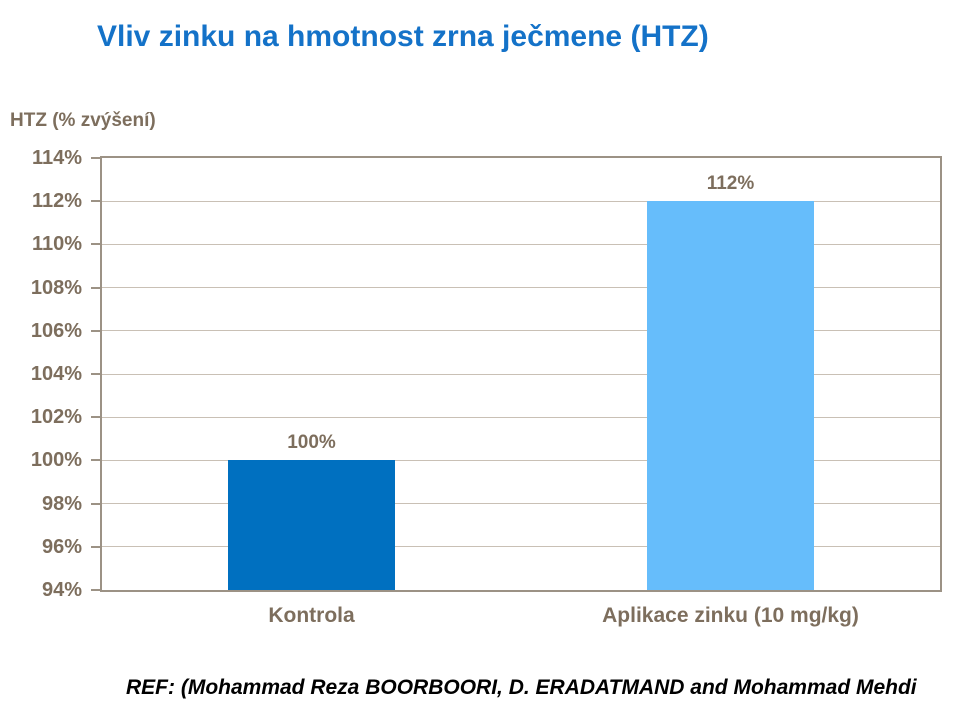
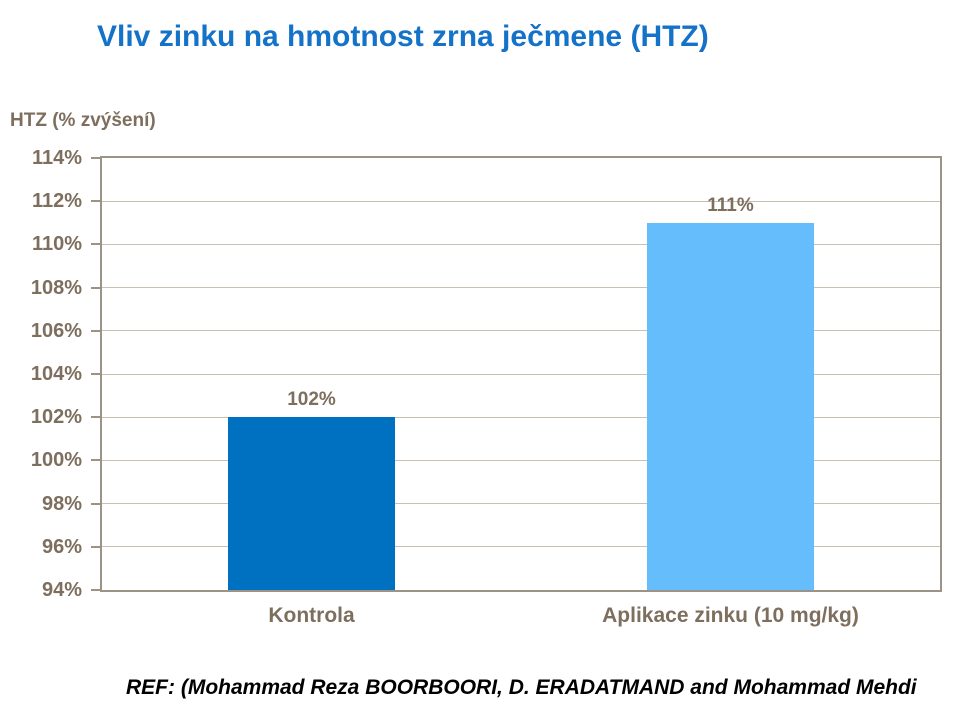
Kontrola: 100% -> 102%
Aplikace zinku (10 mg/kg): 112% -> 111%
